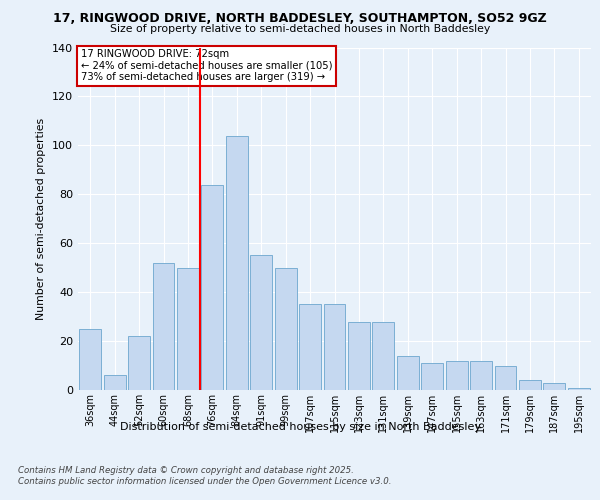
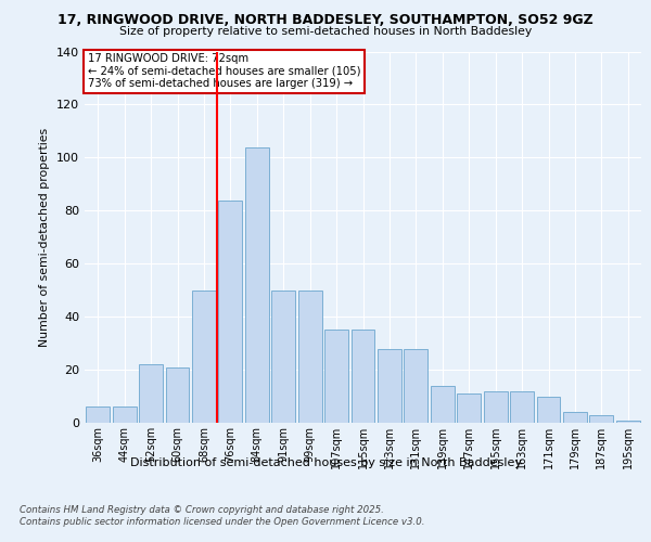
36sqm: 25 -> 6
60sqm: 52 -> 21
91sqm: 55 -> 50
